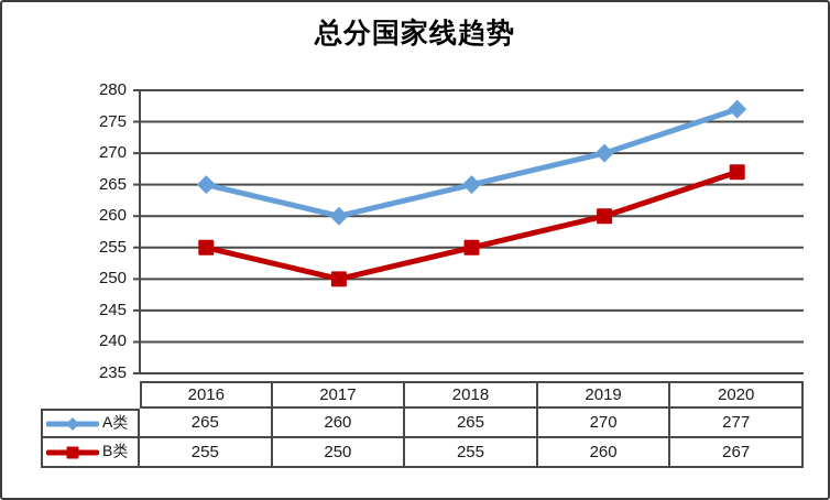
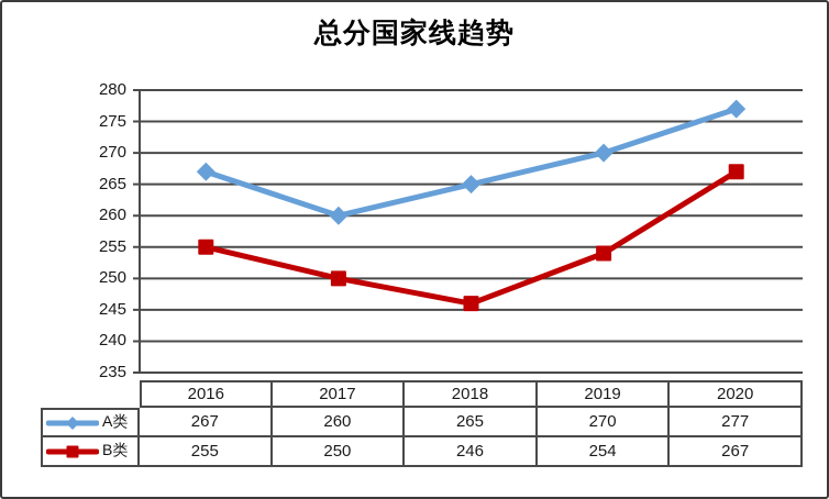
A类/2016: 265 -> 267
B类/2018: 255 -> 246
B类/2019: 260 -> 254
